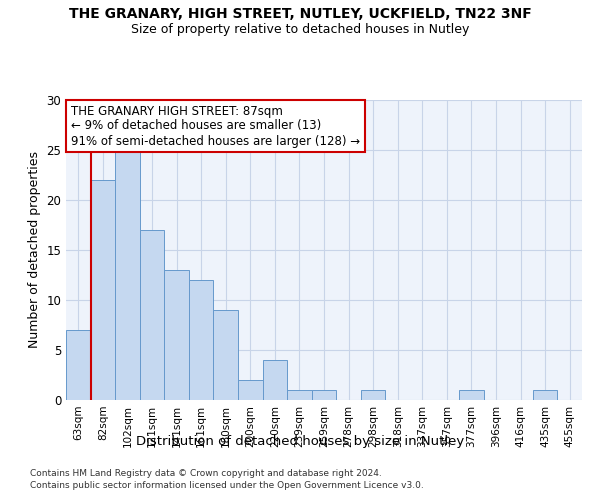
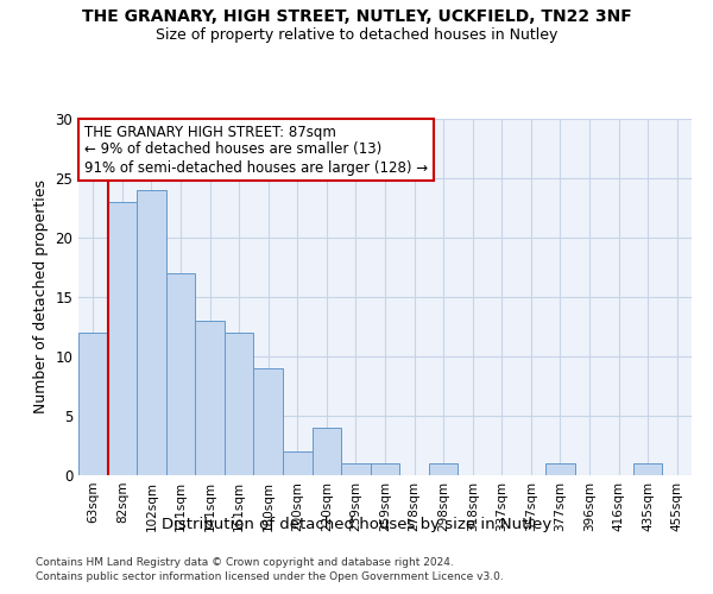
63sqm: 7 -> 12
82sqm: 22 -> 23
102sqm: 25 -> 24
